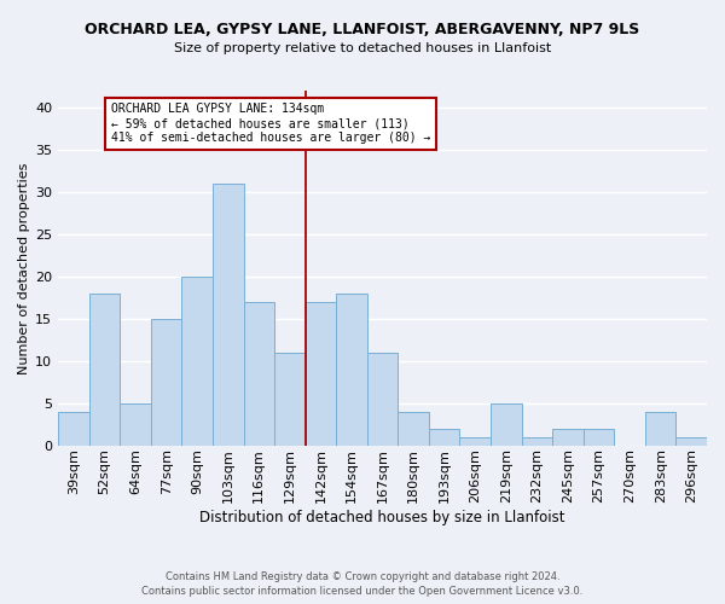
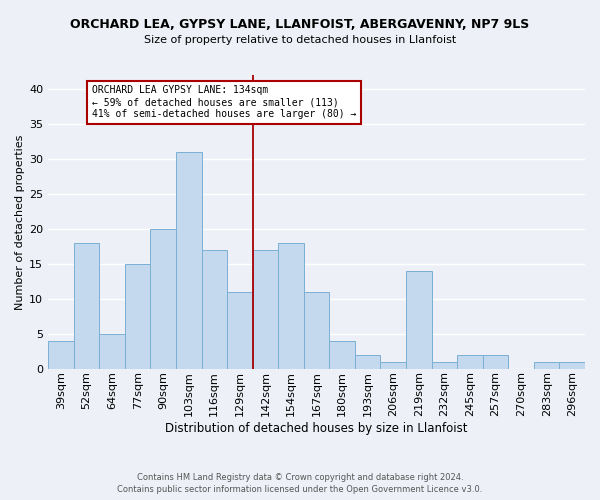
219sqm: 5 -> 14
283sqm: 4 -> 1
